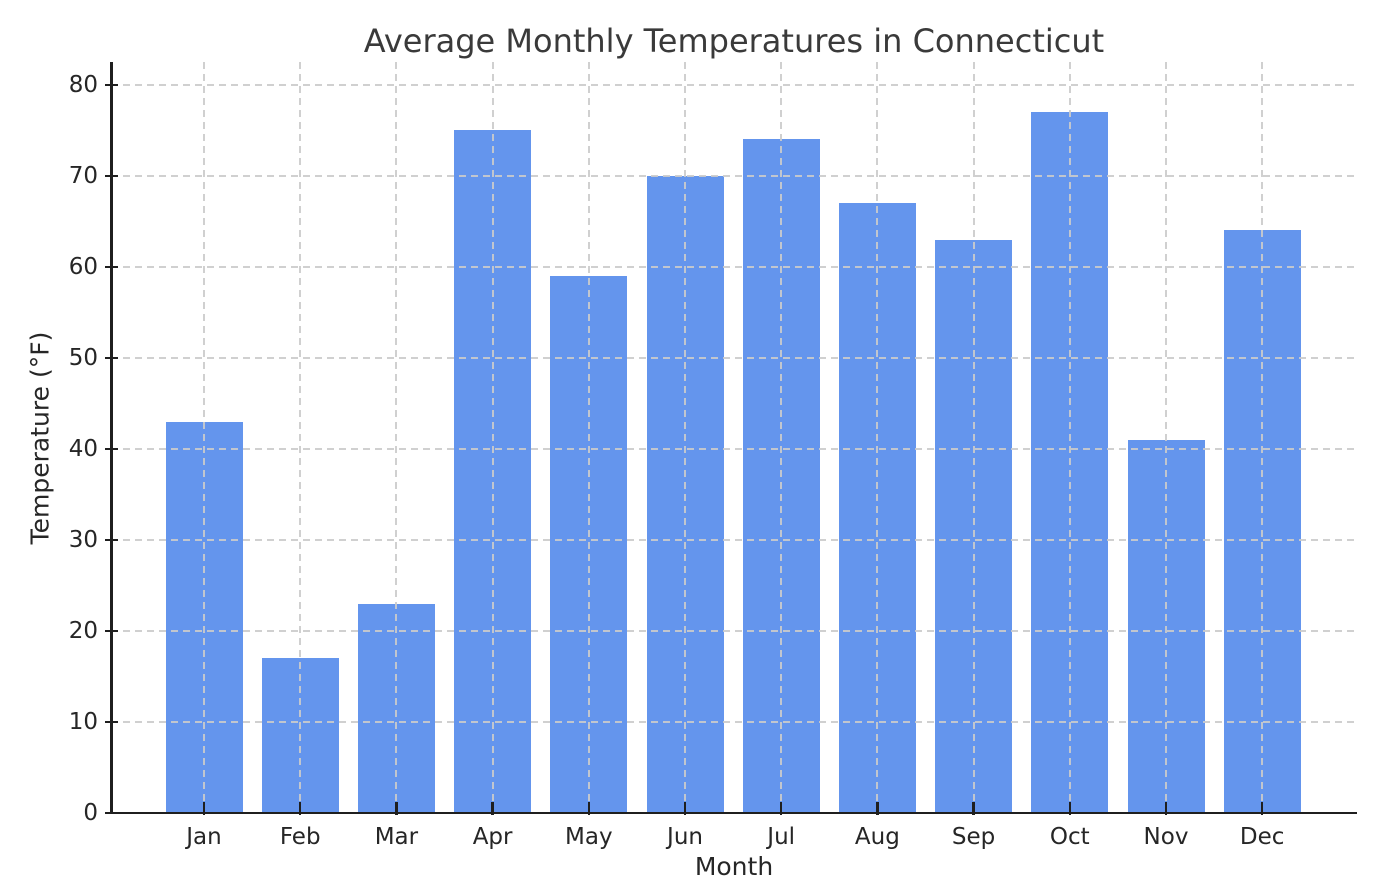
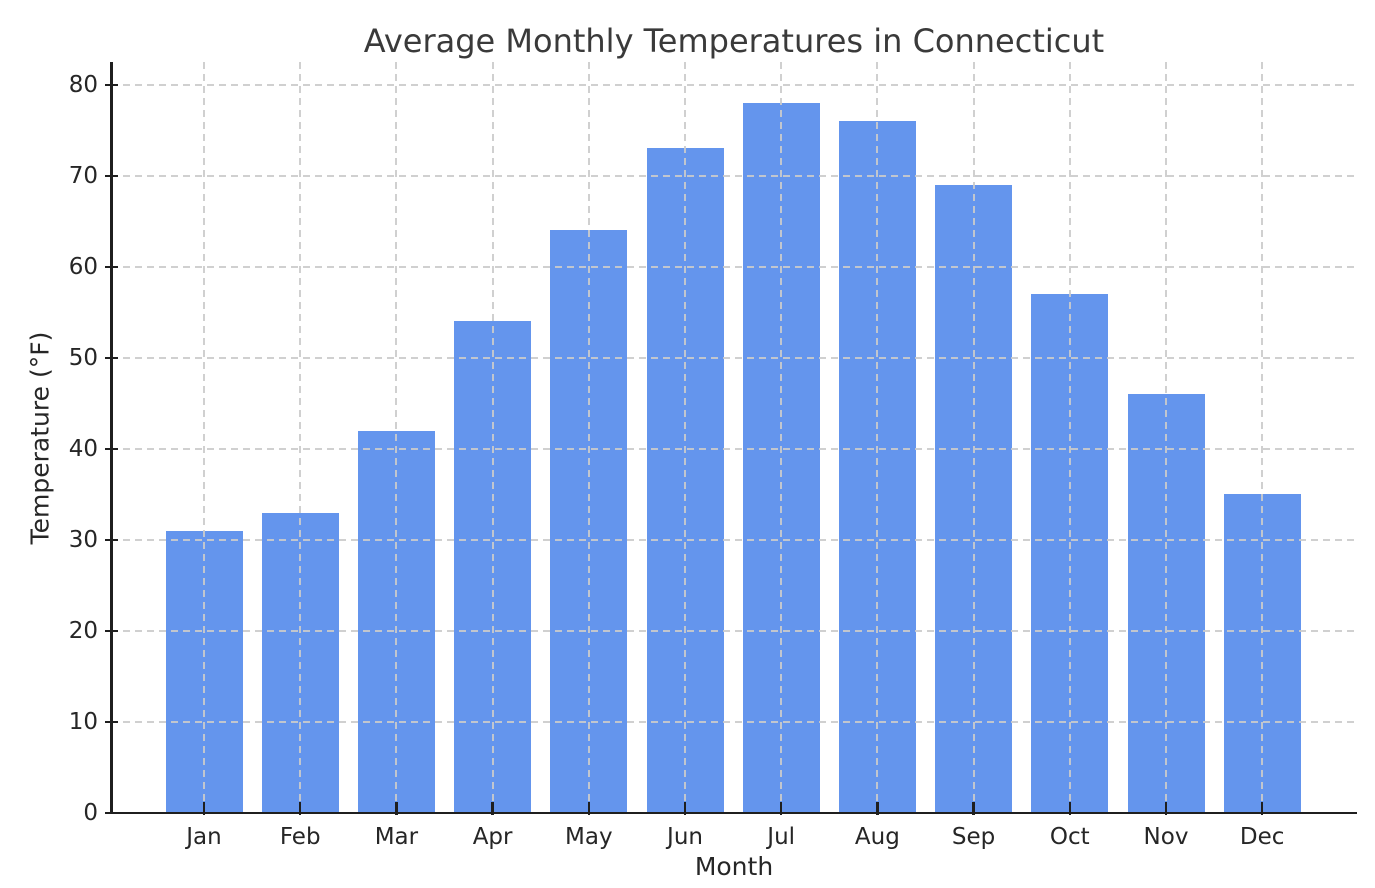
Jan: 43 -> 31
Feb: 17 -> 33
Mar: 23 -> 42
Apr: 75 -> 54
May: 59 -> 64
Jun: 70 -> 73
Jul: 74 -> 78
Aug: 67 -> 76
Sep: 63 -> 69
Oct: 77 -> 57
Nov: 41 -> 46
Dec: 64 -> 35
